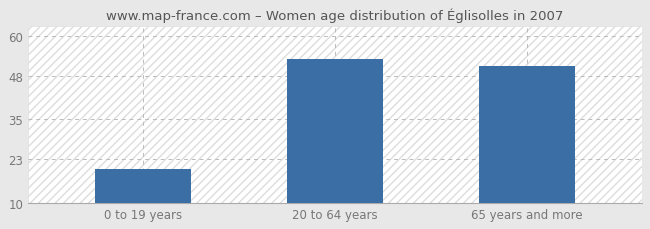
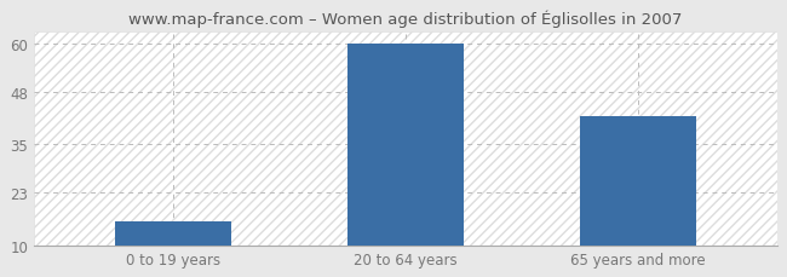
0 to 19 years: 20 -> 16
20 to 64 years: 53 -> 60
65 years and more: 51 -> 42
